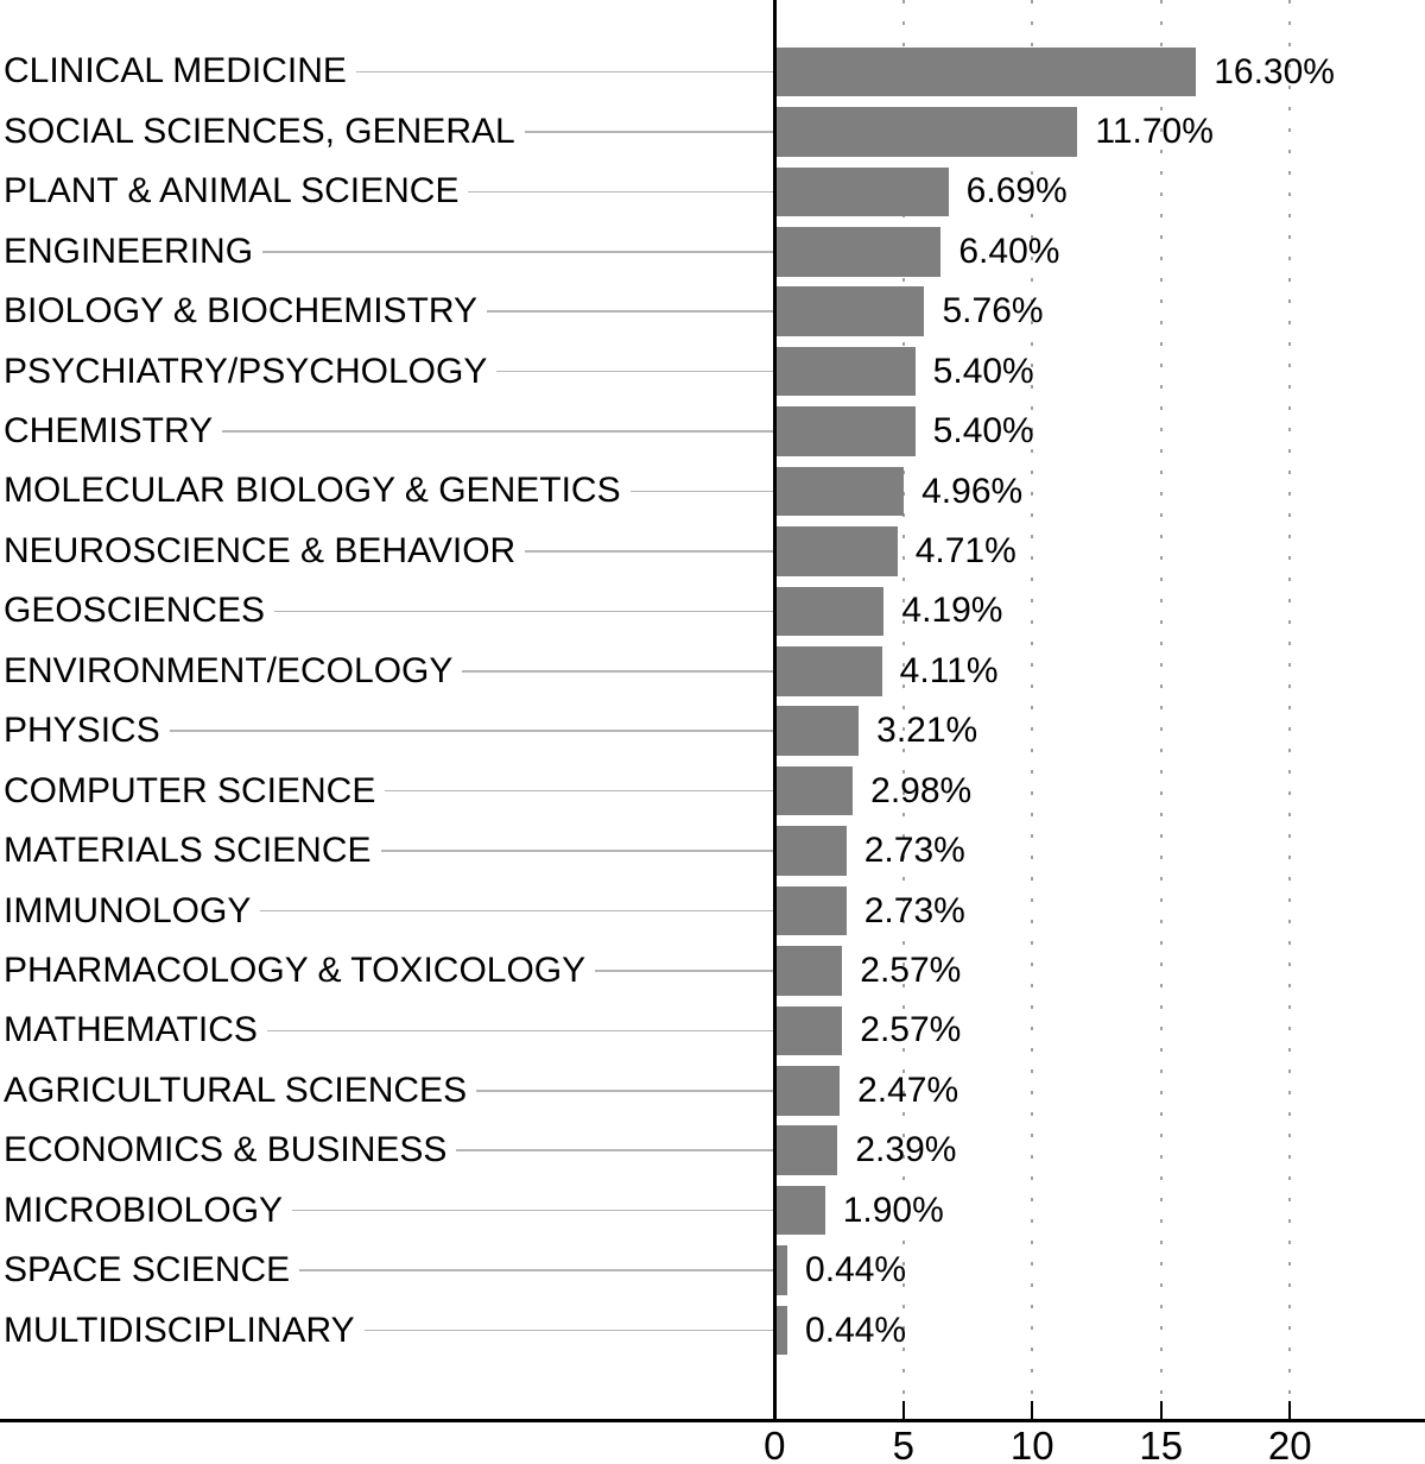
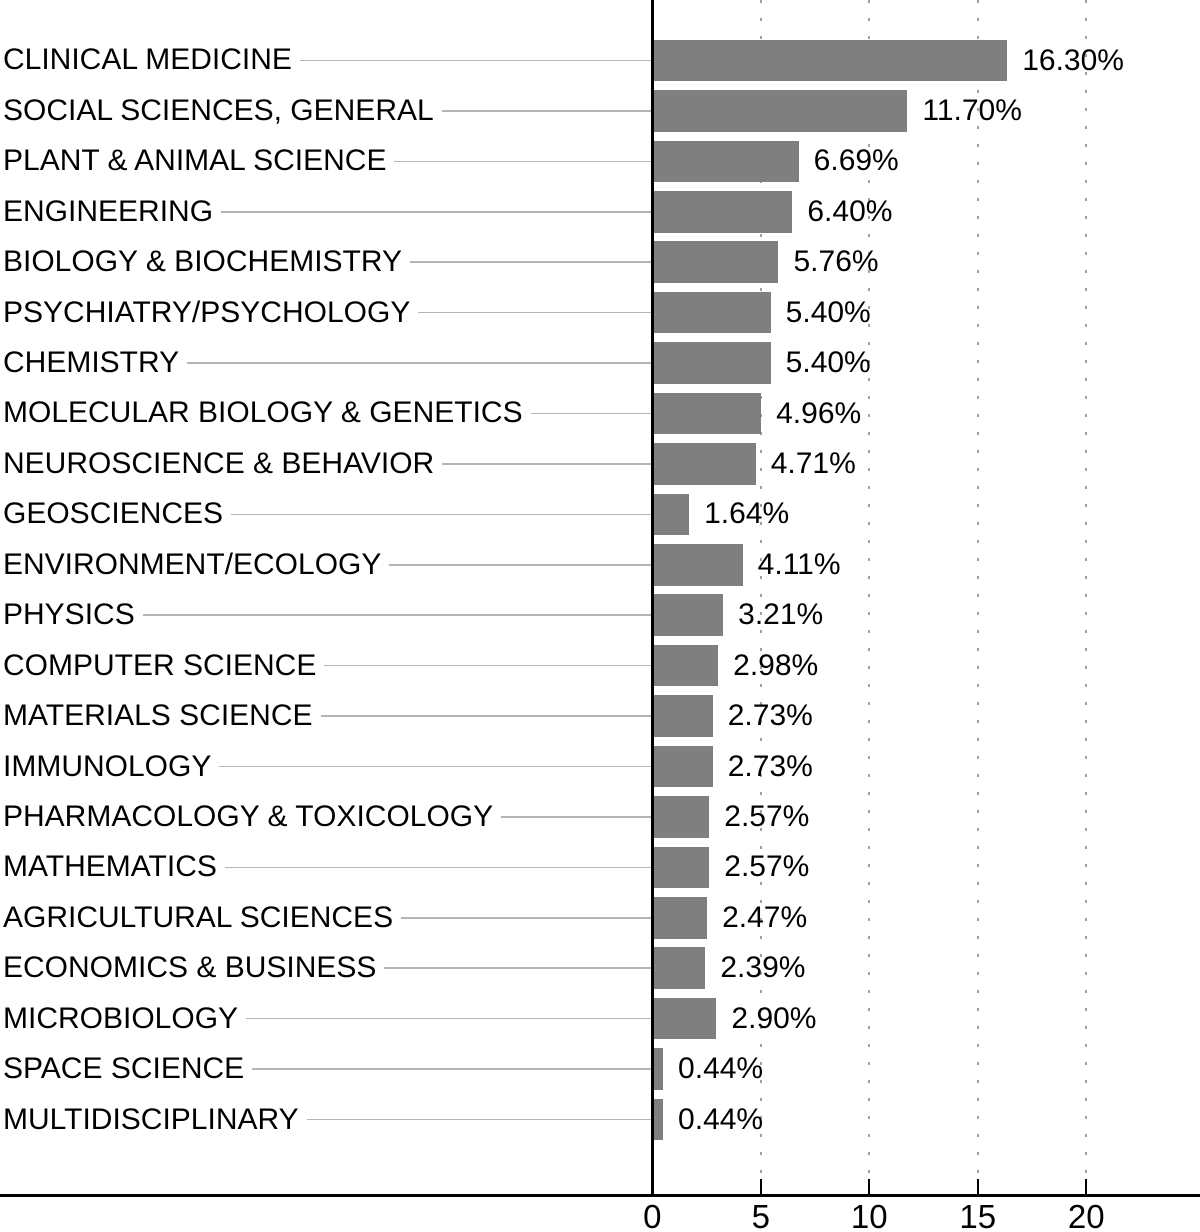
GEOSCIENCES: 4.19% -> 1.64%
MICROBIOLOGY: 1.90% -> 2.90%
